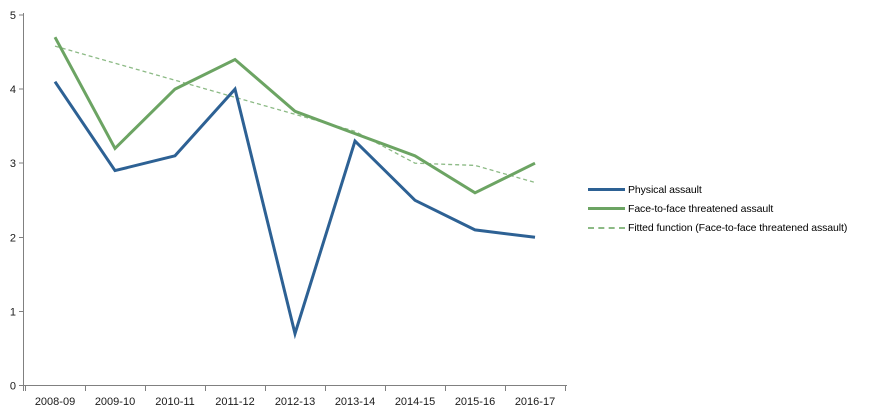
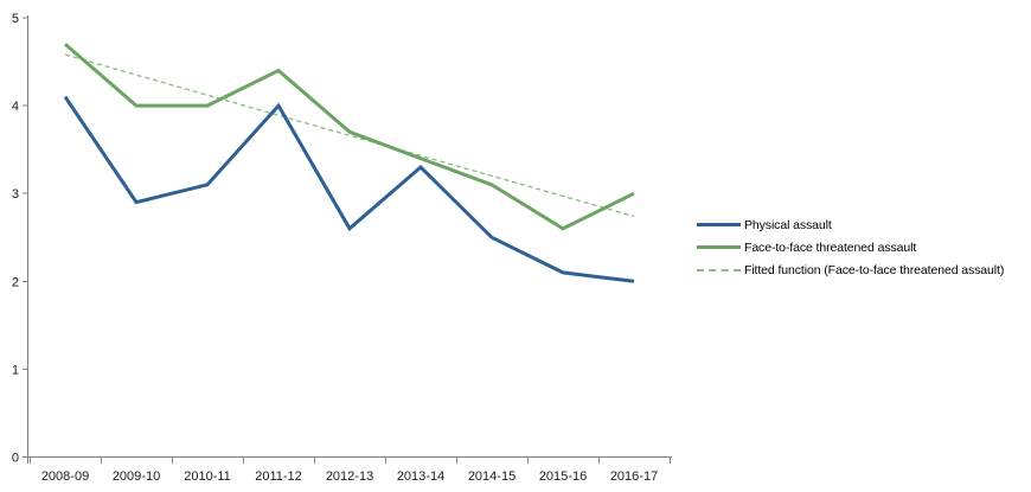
Face-to-face threatened assault/2009-10: 3.2 -> 4.0
Physical assault/2012-13: 0.7 -> 2.6
Fitted function (Face-to-face threatened assault)/2014-15: 3.0 -> 3.2
